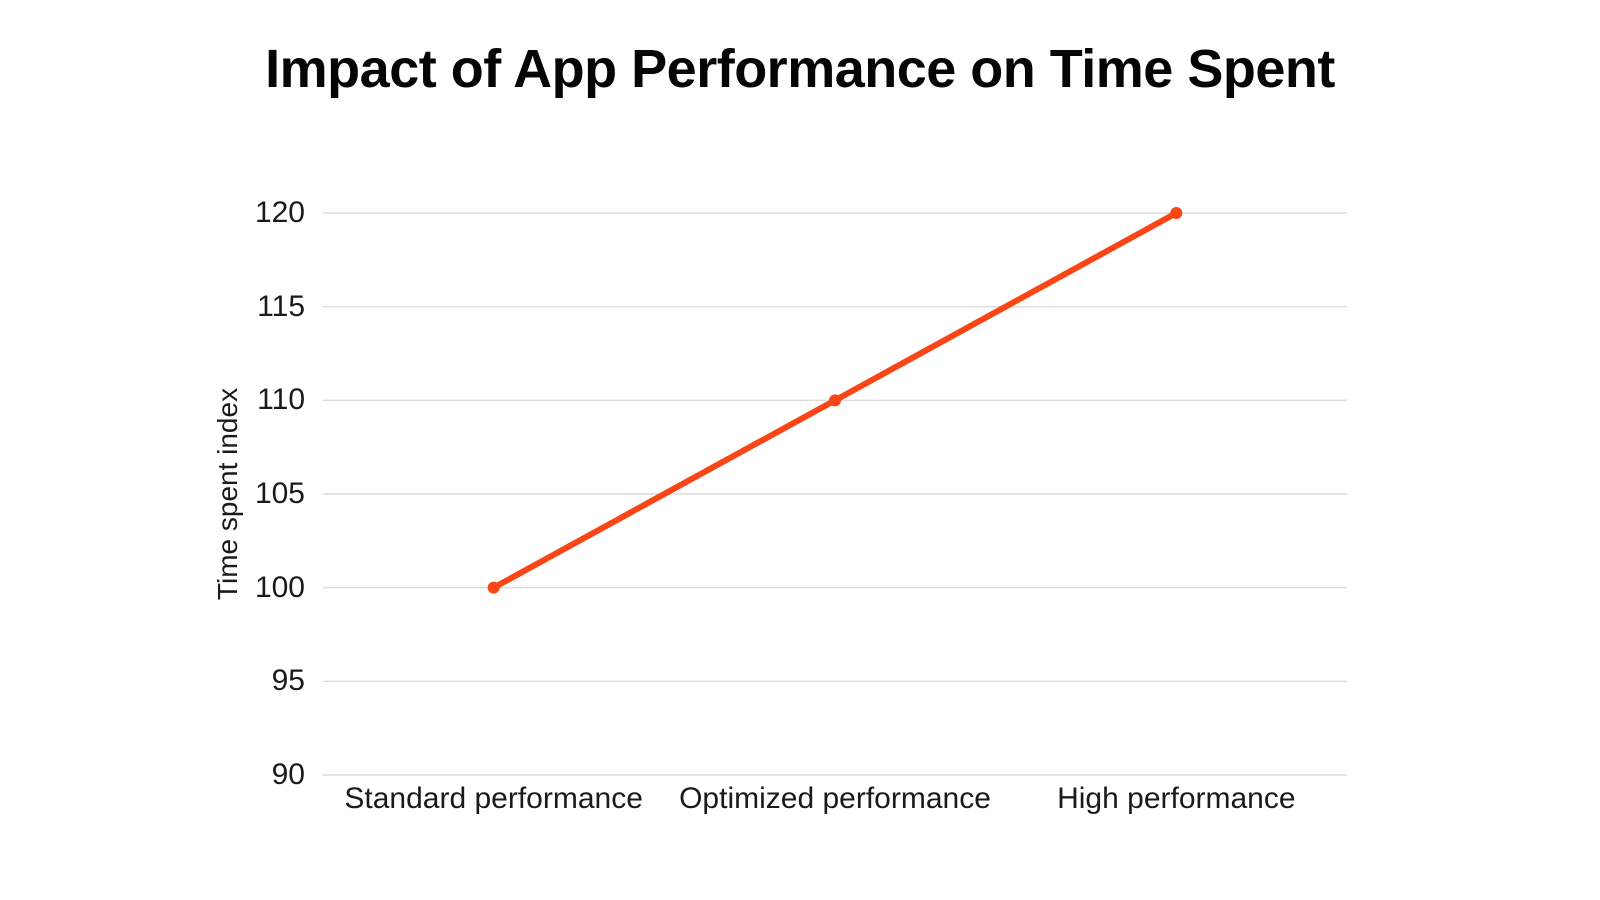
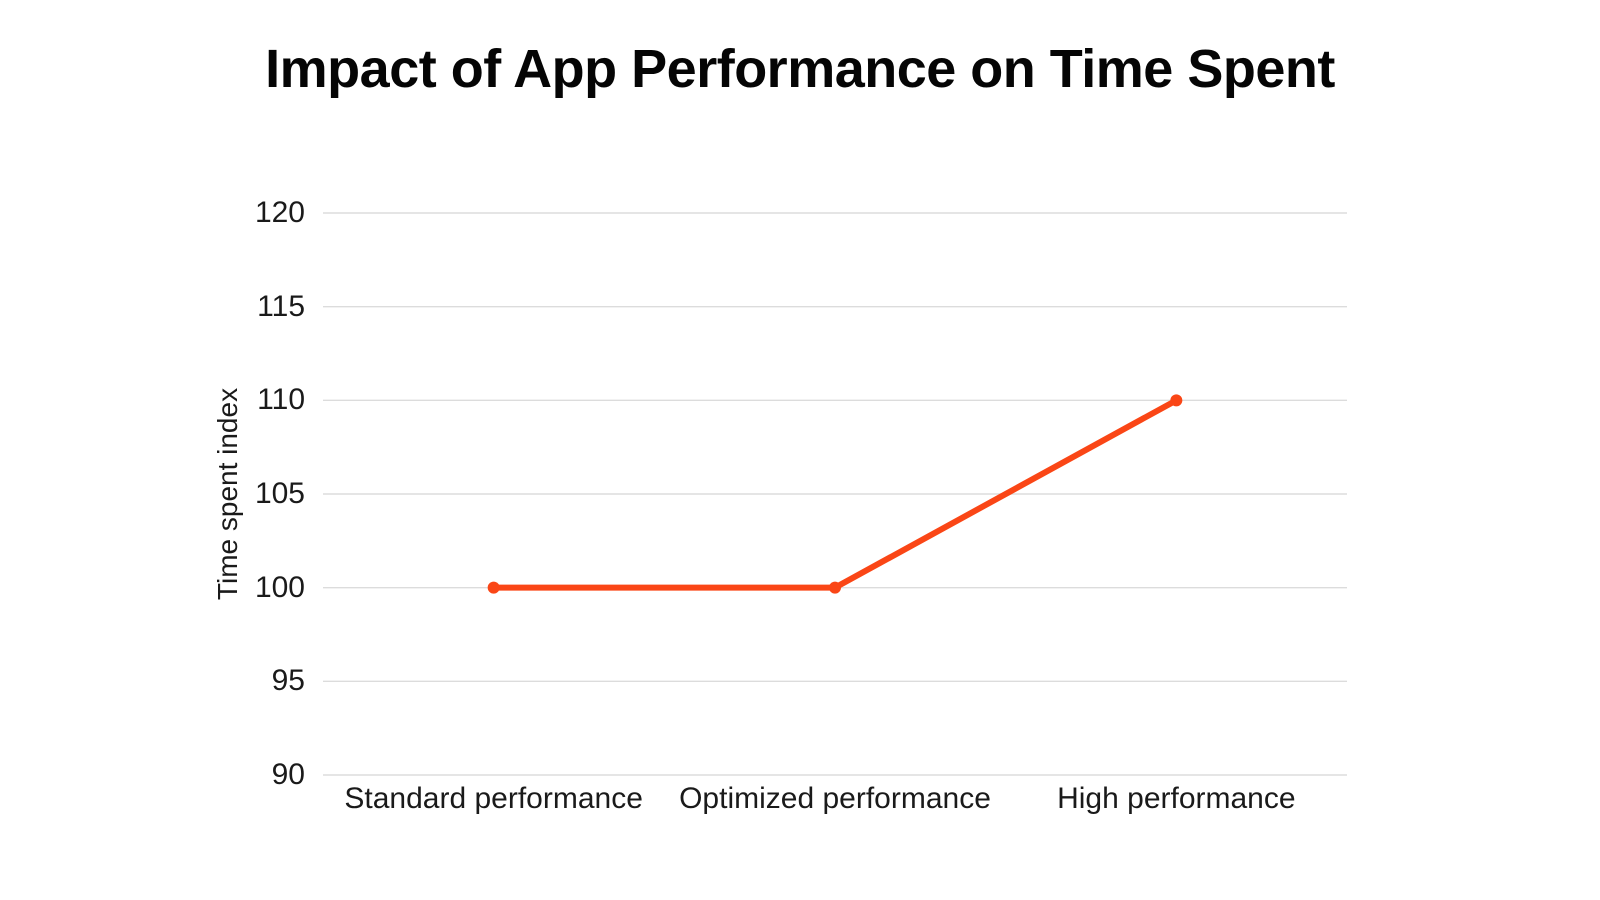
Optimized performance: 110 -> 100
High performance: 120 -> 110
